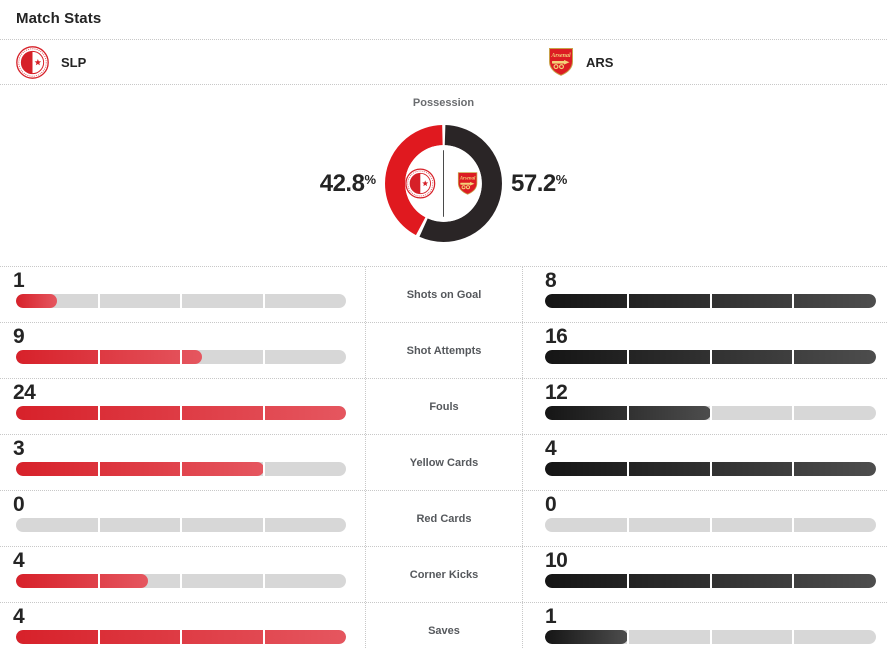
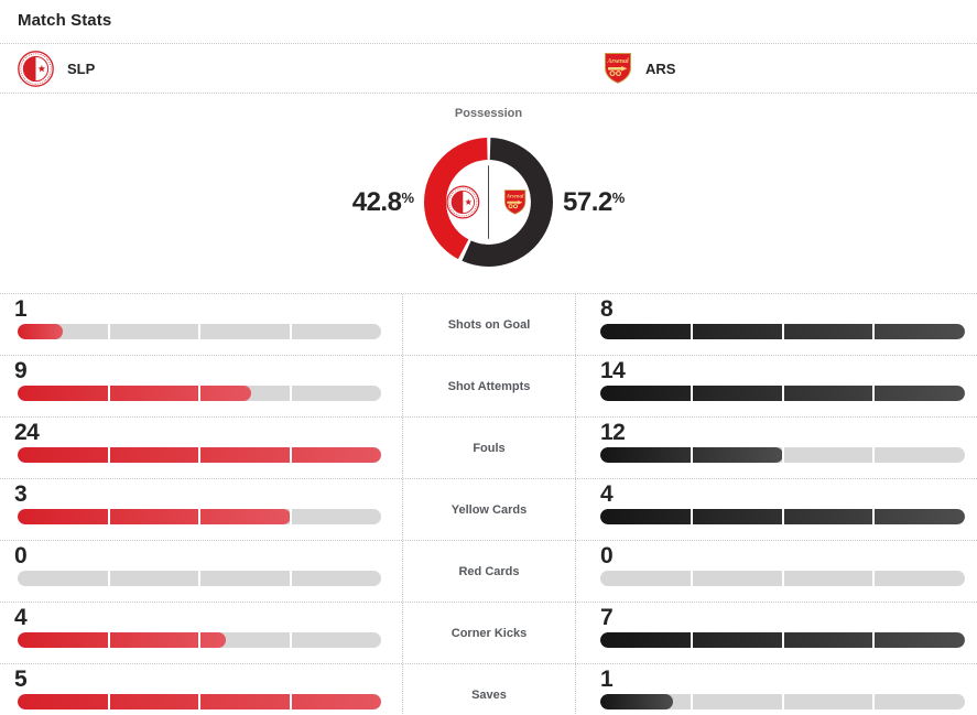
Match Stats/ARS/Shot Attempts: 16 -> 14
Match Stats/ARS/Corner Kicks: 10 -> 7
Match Stats/SLP/Saves: 4 -> 5
